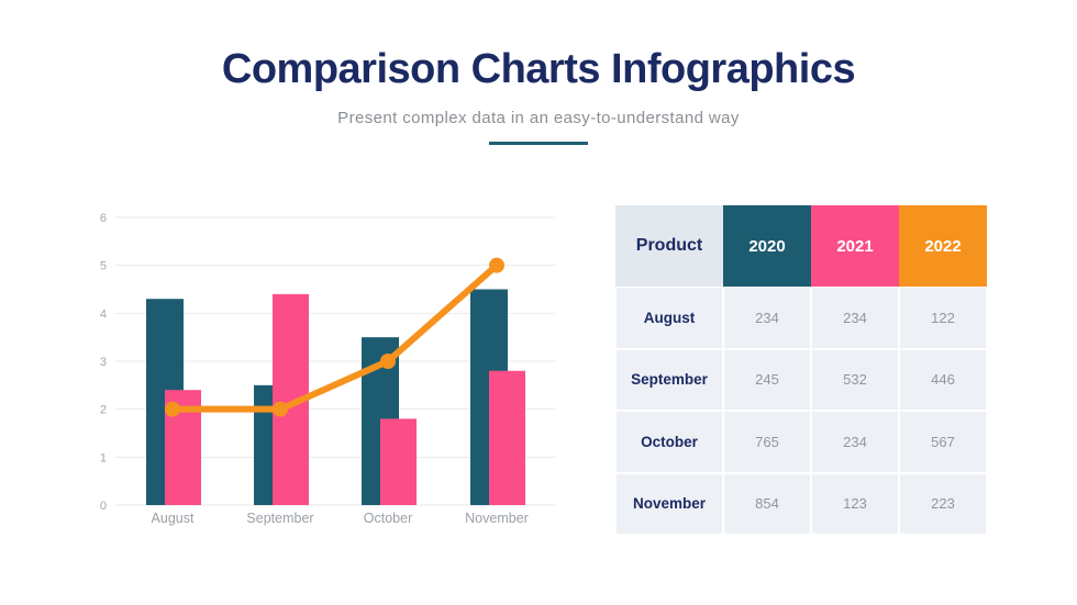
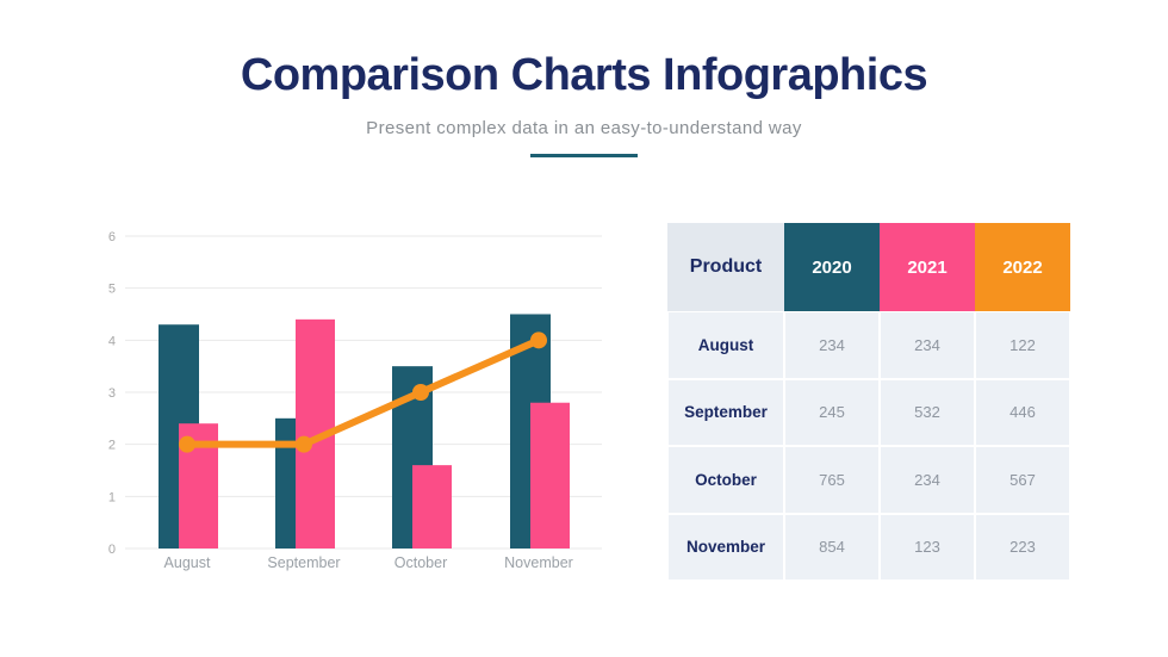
2021/October: 1.8 -> 1.6
2022/November: 5 -> 4
